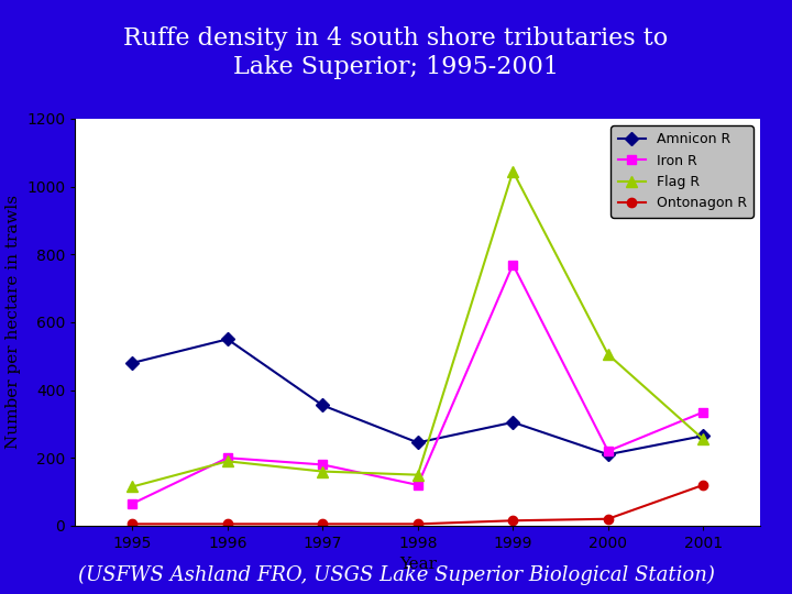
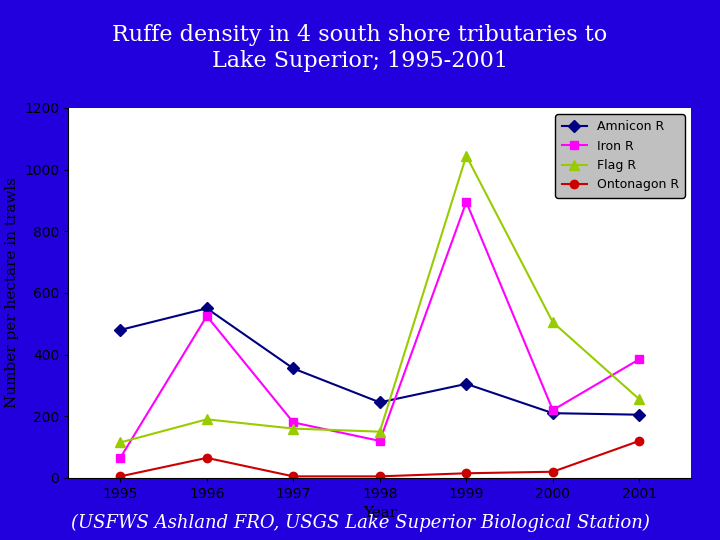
Iron R/1996: 200 -> 525
Ontonagon R/1996: 5 -> 65
Iron R/1999: 770 -> 895
Amnicon R/2001: 265 -> 205
Iron R/2001: 335 -> 385
